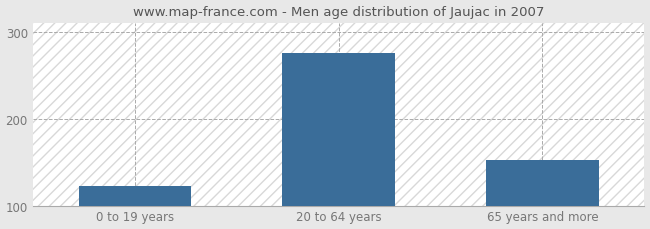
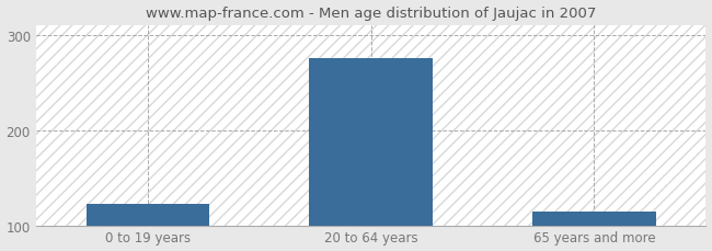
65 years and more: 152 -> 114
